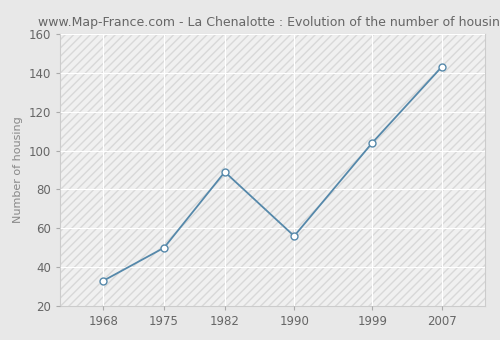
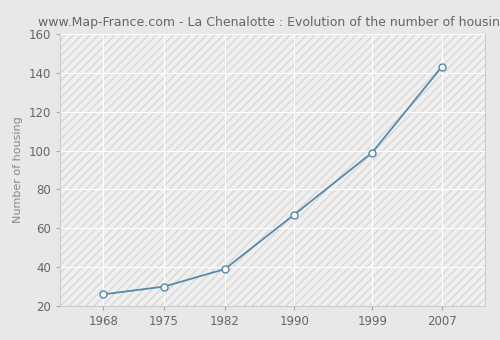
1968: 33 -> 26
1975: 50 -> 30
1982: 89 -> 39
1990: 56 -> 67
1999: 104 -> 99
